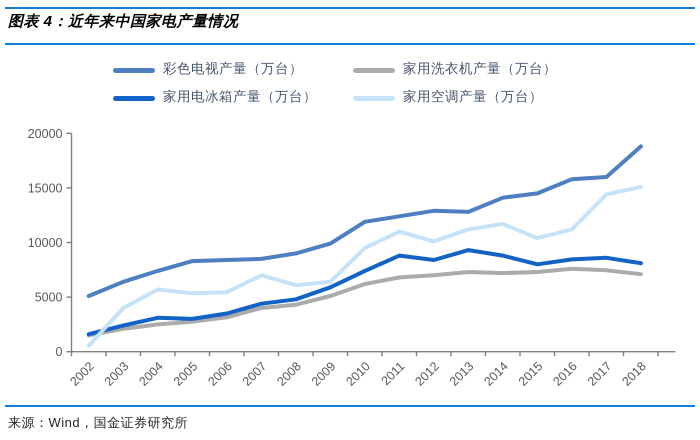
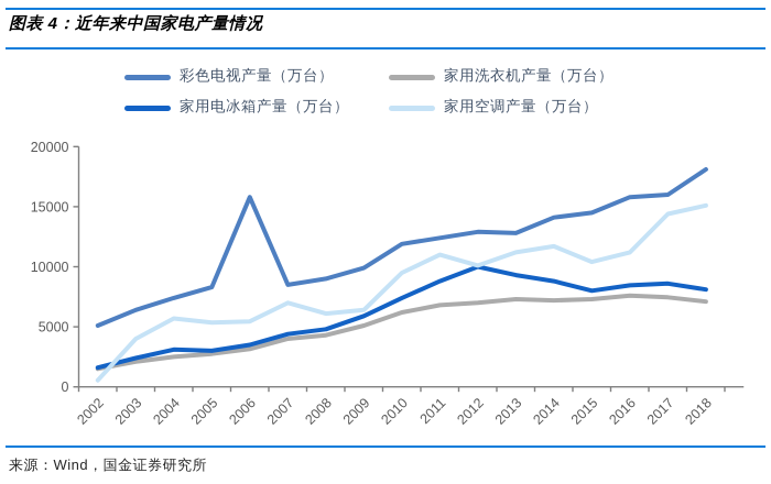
彩色电视产量（万台）/2006: 8400 -> 15800
家用电冰箱产量（万台）/2012: 8400 -> 10000
彩色电视产量（万台）/2018: 18800 -> 18100
